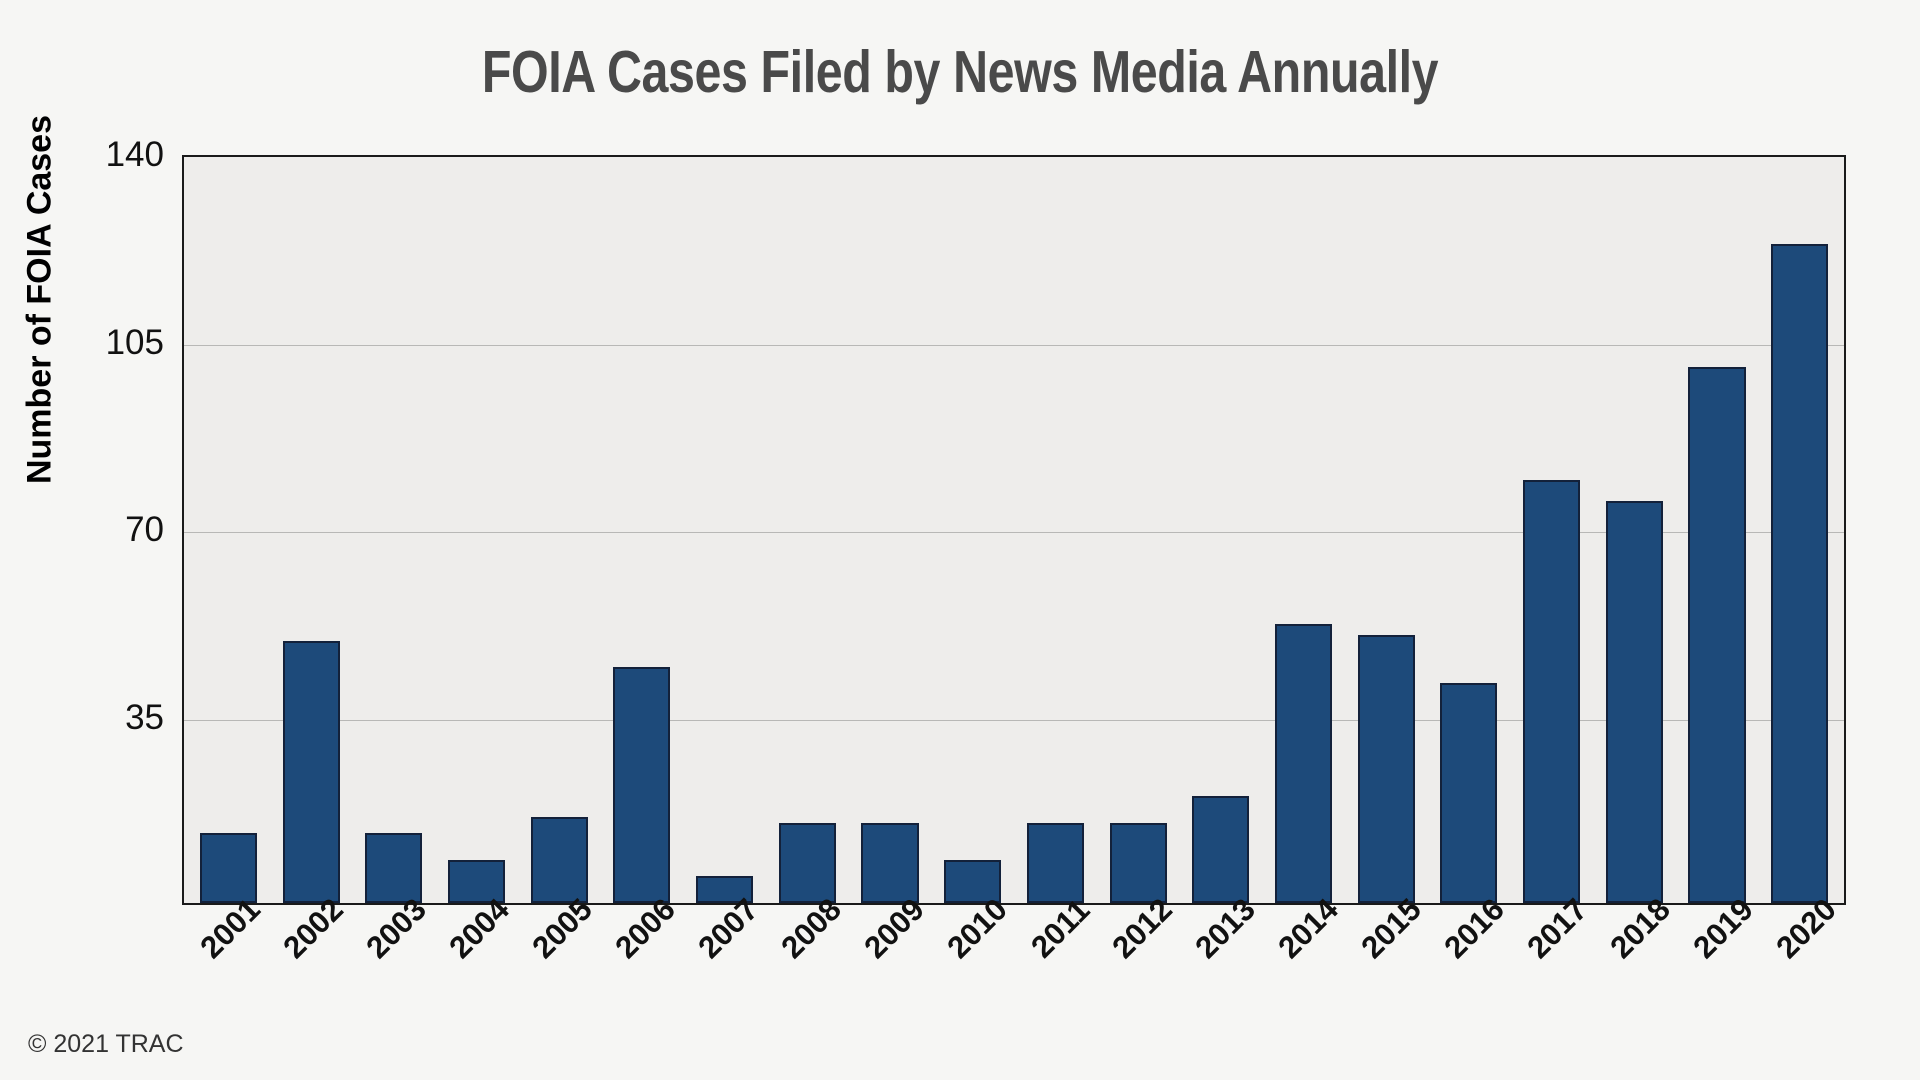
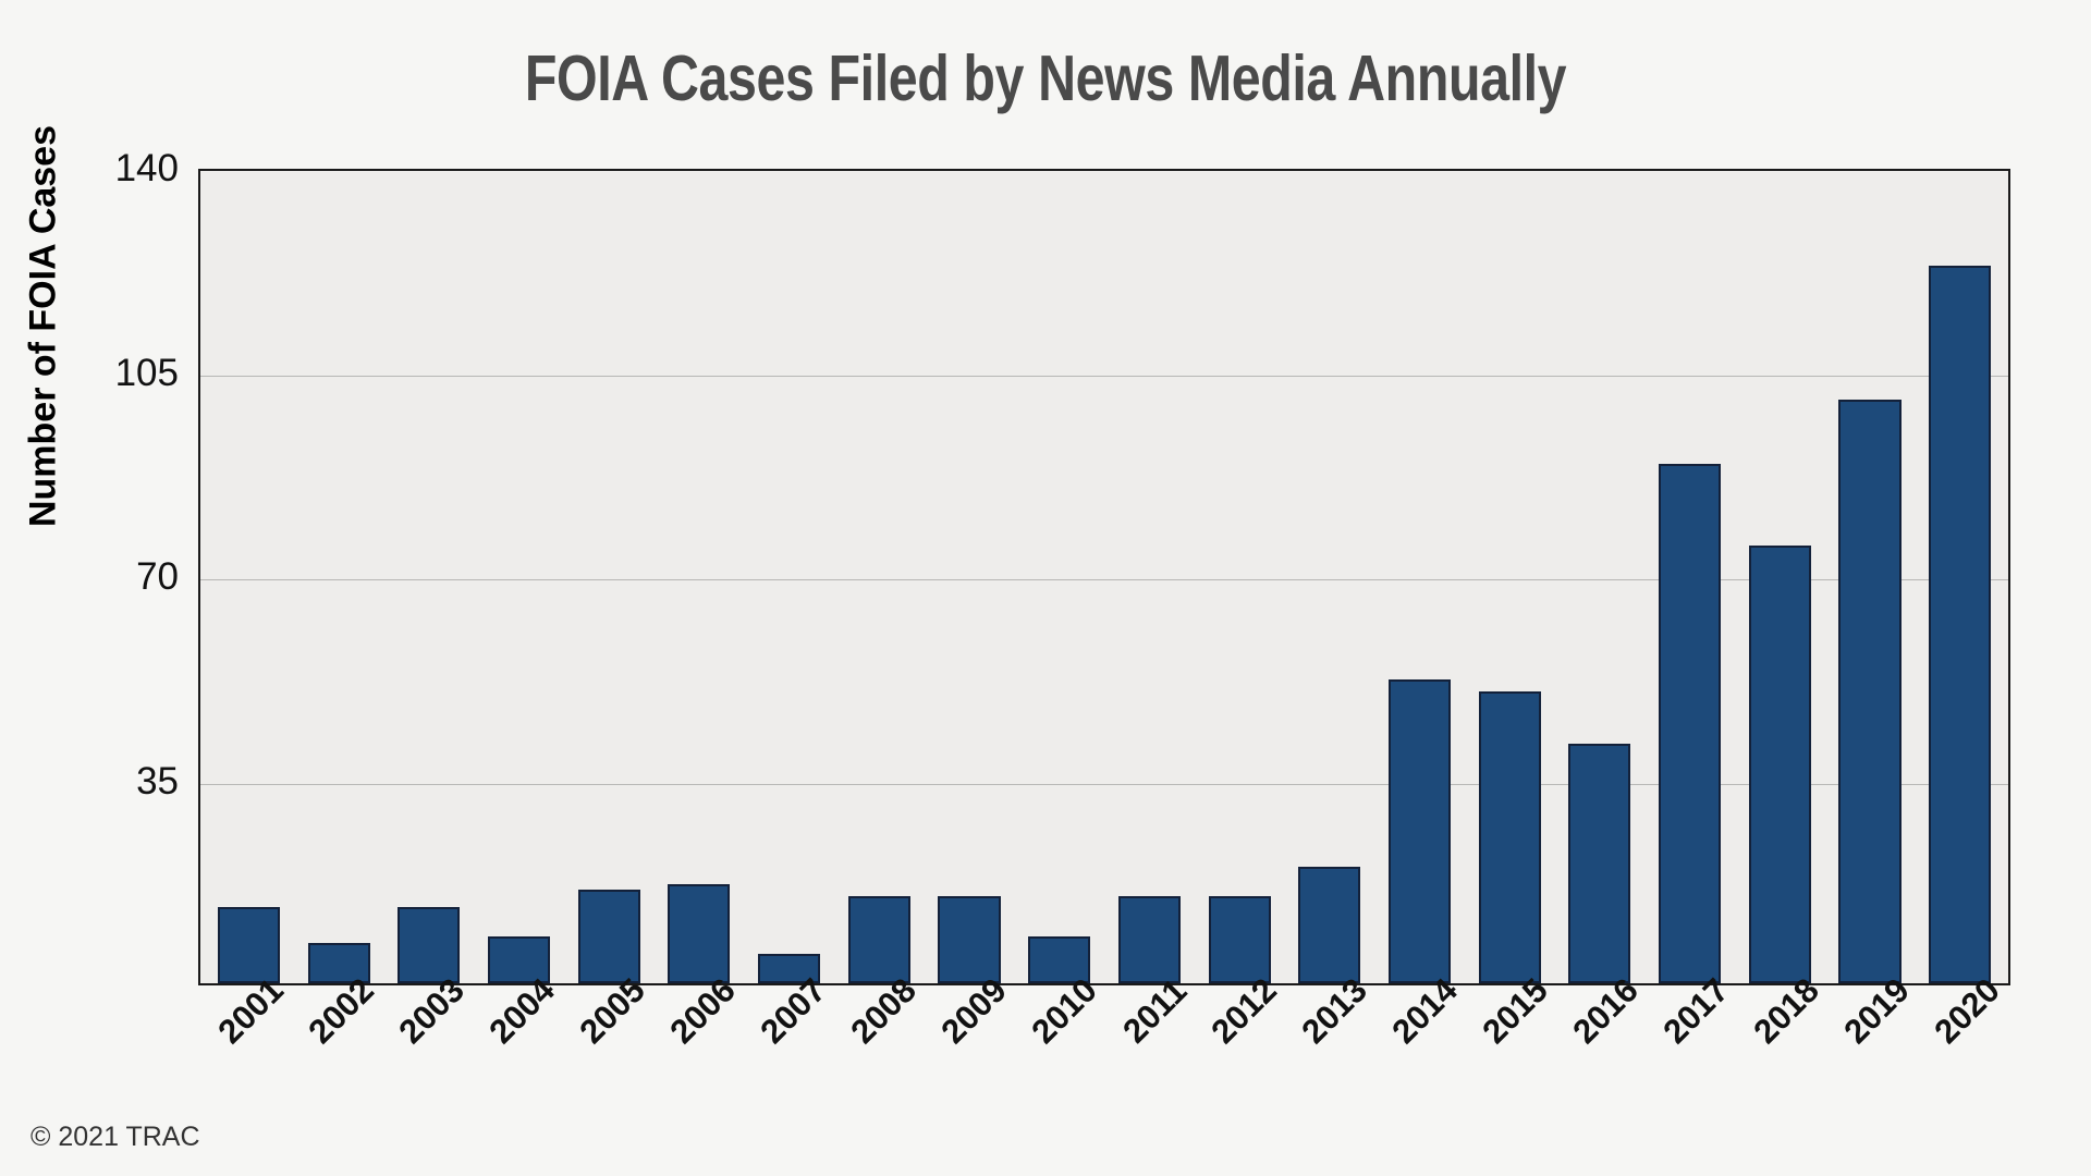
2002: 49 -> 7
2006: 44 -> 17
2017: 79 -> 89
